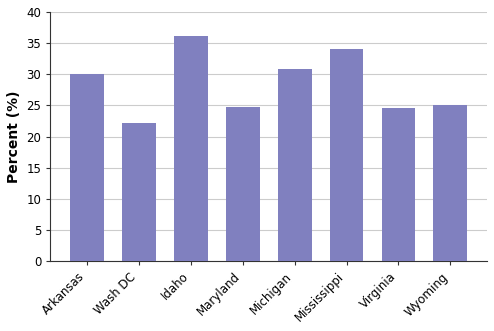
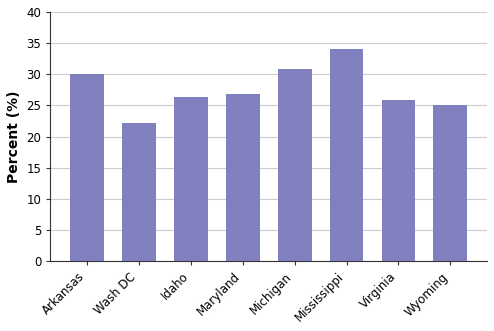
Idaho: 36.2 -> 26.4
Maryland: 24.8 -> 26.9
Virginia: 24.6 -> 25.9
